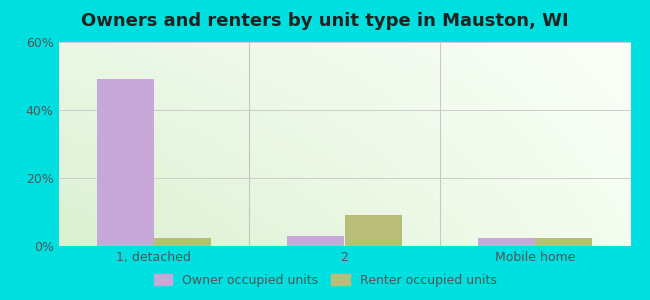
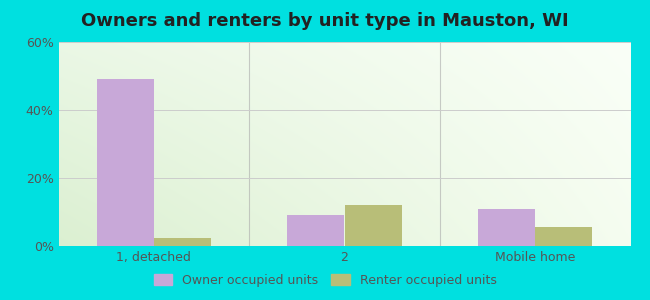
Owner occupied units/2: 3.0% -> 9.0%
Renter occupied units/2: 9.0% -> 12.0%
Owner occupied units/Mobile home: 2.5% -> 11.0%
Renter occupied units/Mobile home: 2.5% -> 5.5%
